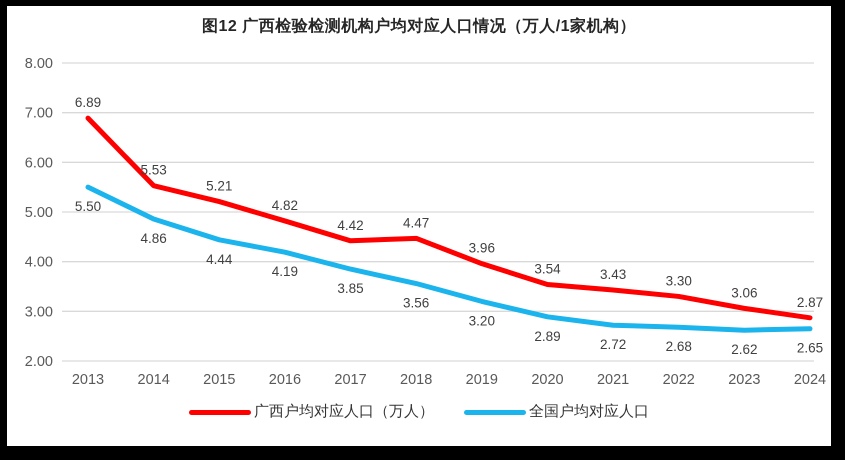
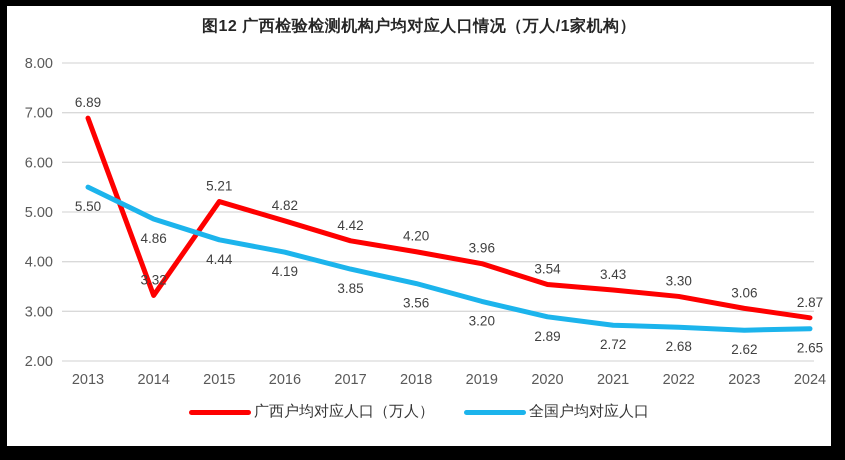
广西户均对应人口（万人）/2014: 5.53 -> 3.32
广西户均对应人口（万人）/2018: 4.47 -> 4.20
